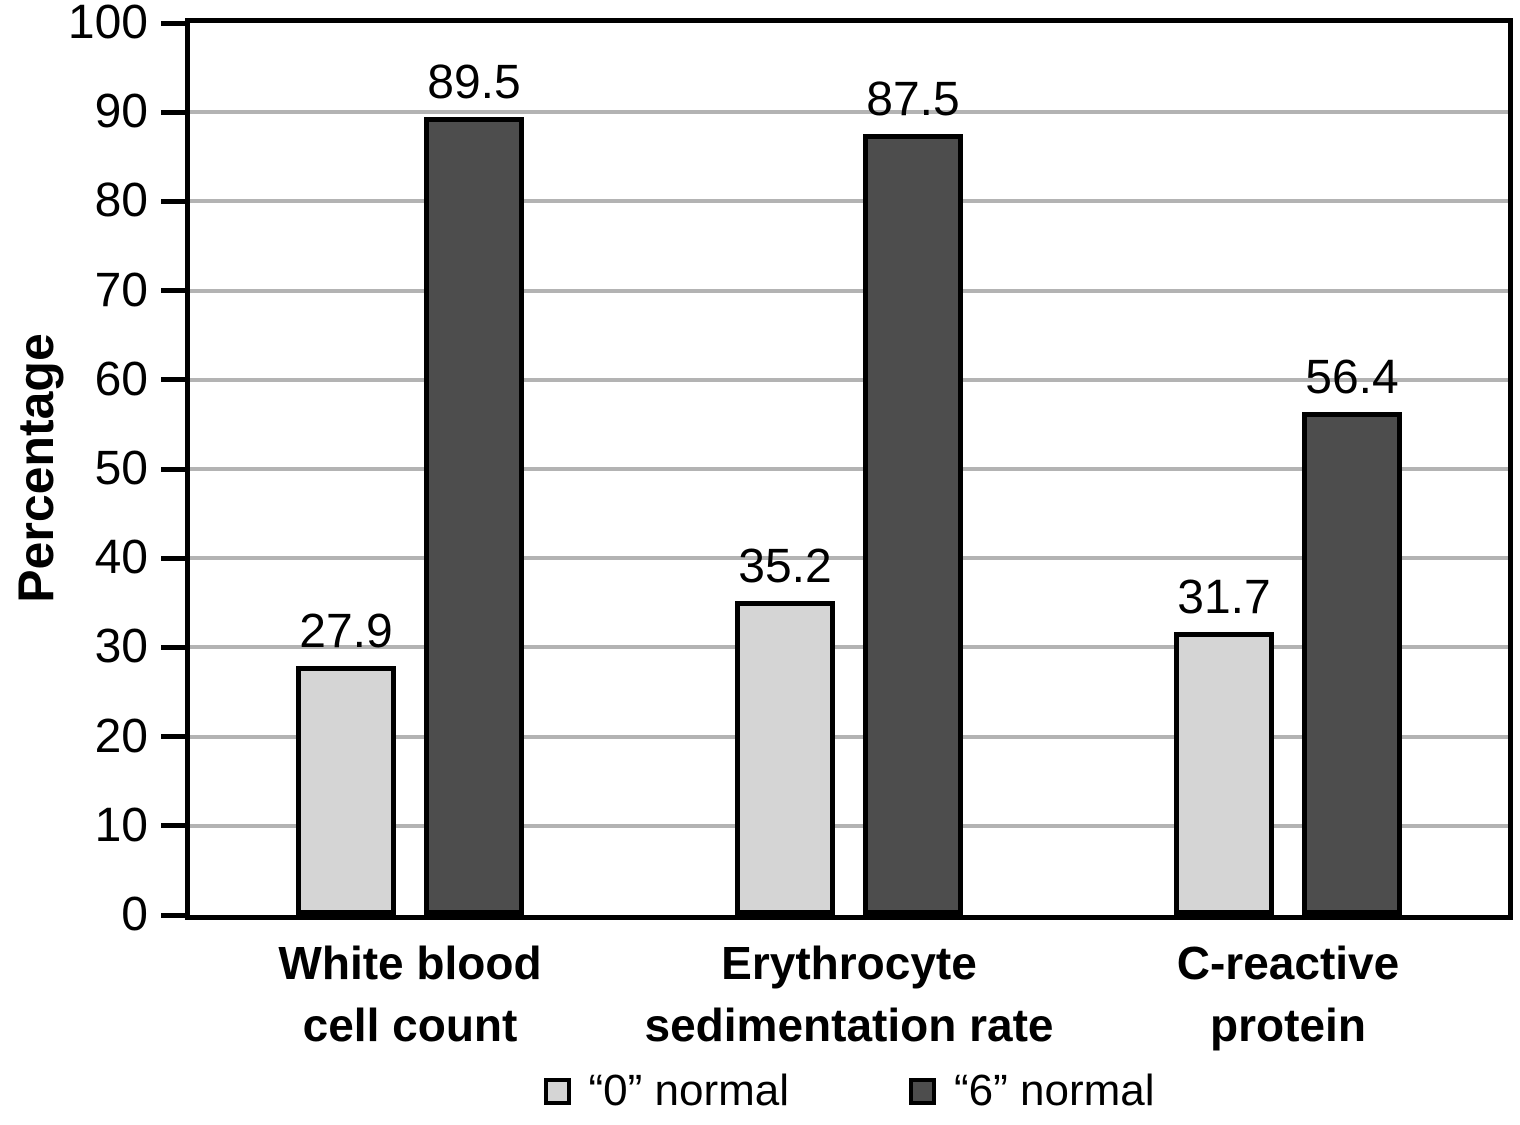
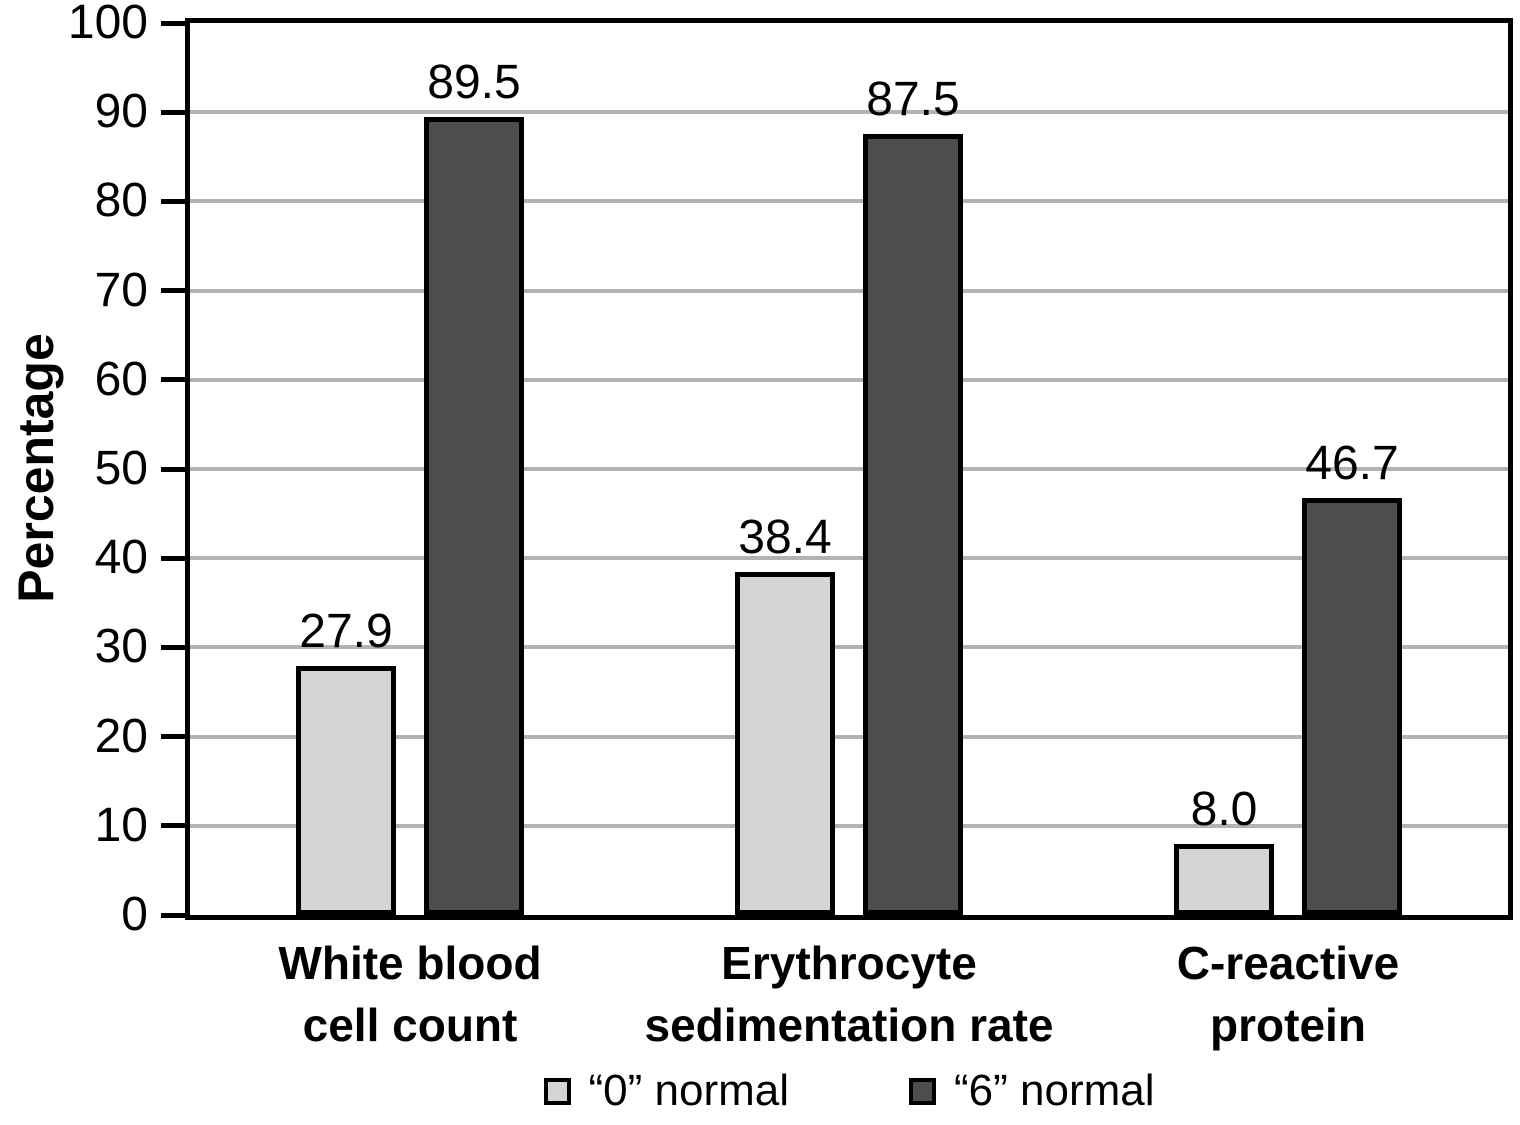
“0” normal/Erythrocyte sedimentation rate: 35.2 -> 38.4
“0” normal/C-reactive protein: 31.7 -> 8.0
“6” normal/C-reactive protein: 56.4 -> 46.7
